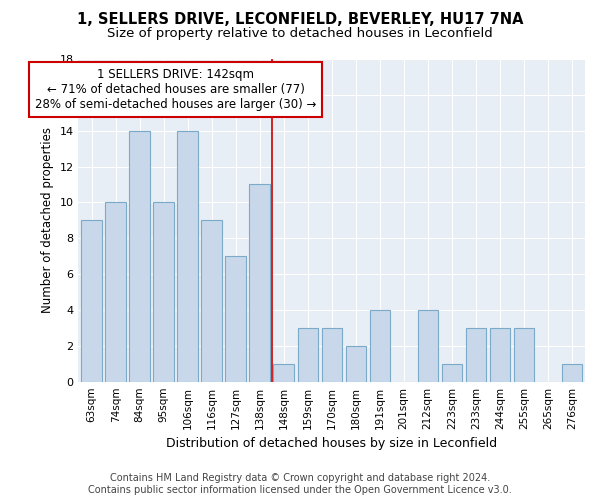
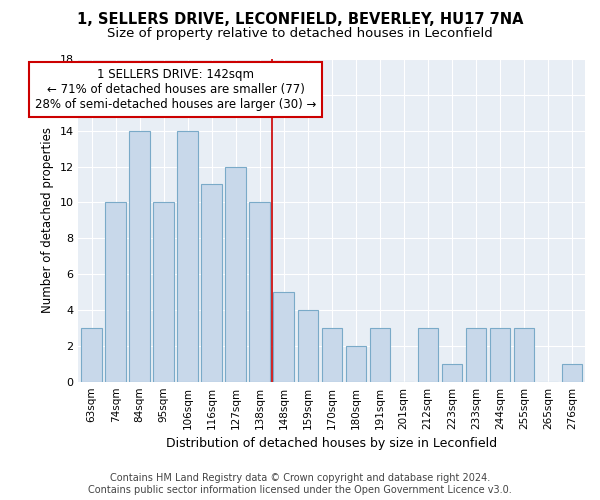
63sqm: 9 -> 3
116sqm: 9 -> 11
127sqm: 7 -> 12
138sqm: 11 -> 10
148sqm: 1 -> 5
159sqm: 3 -> 4
191sqm: 4 -> 3
212sqm: 4 -> 3
